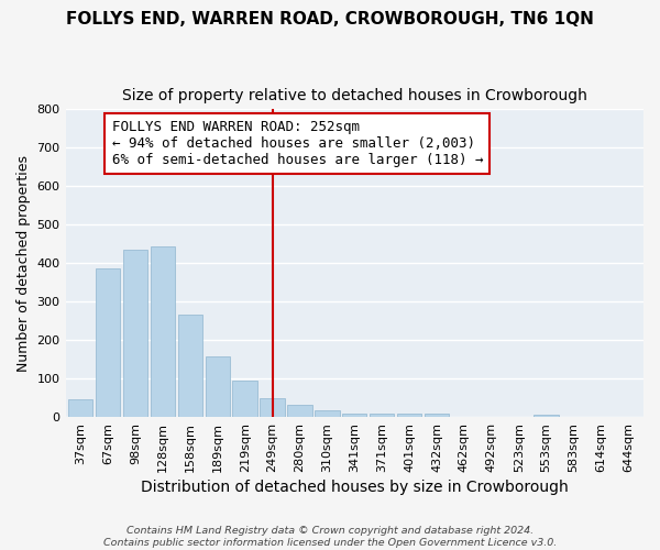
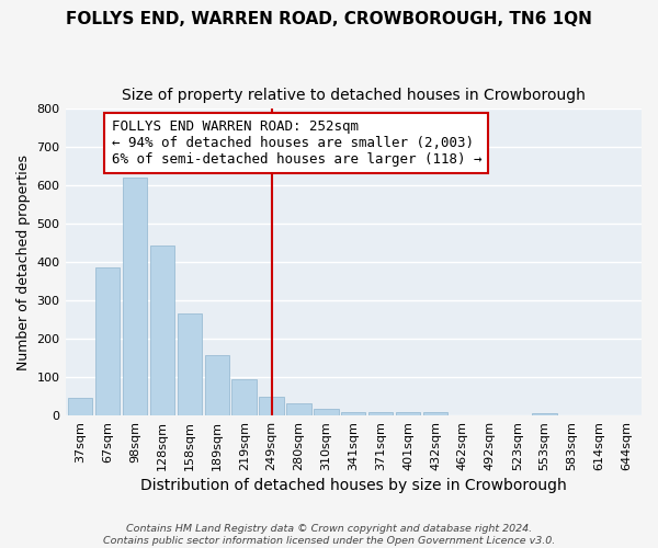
98sqm: 435 -> 621
